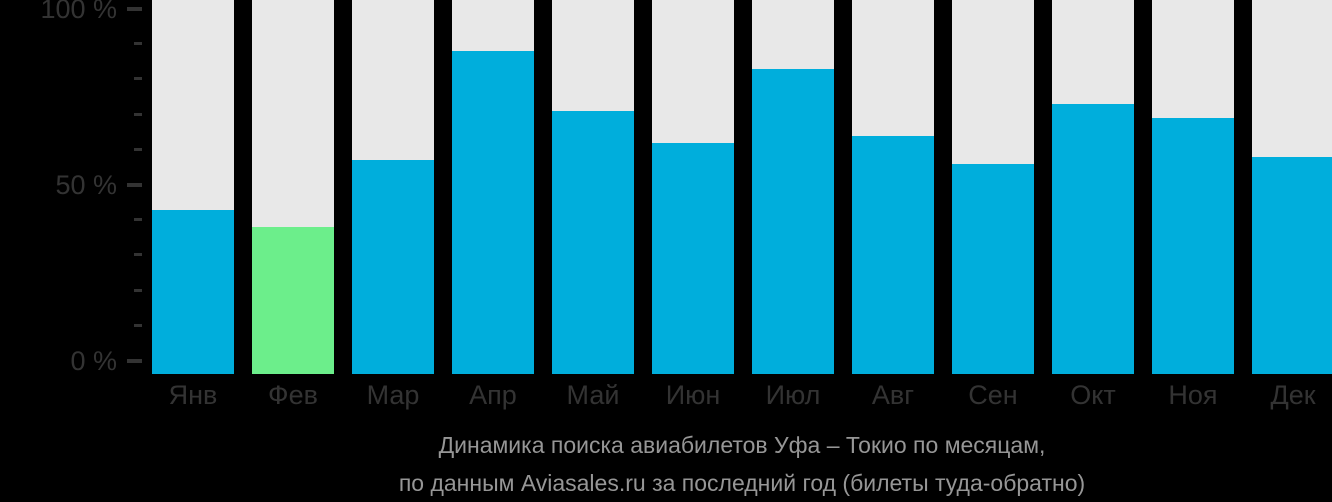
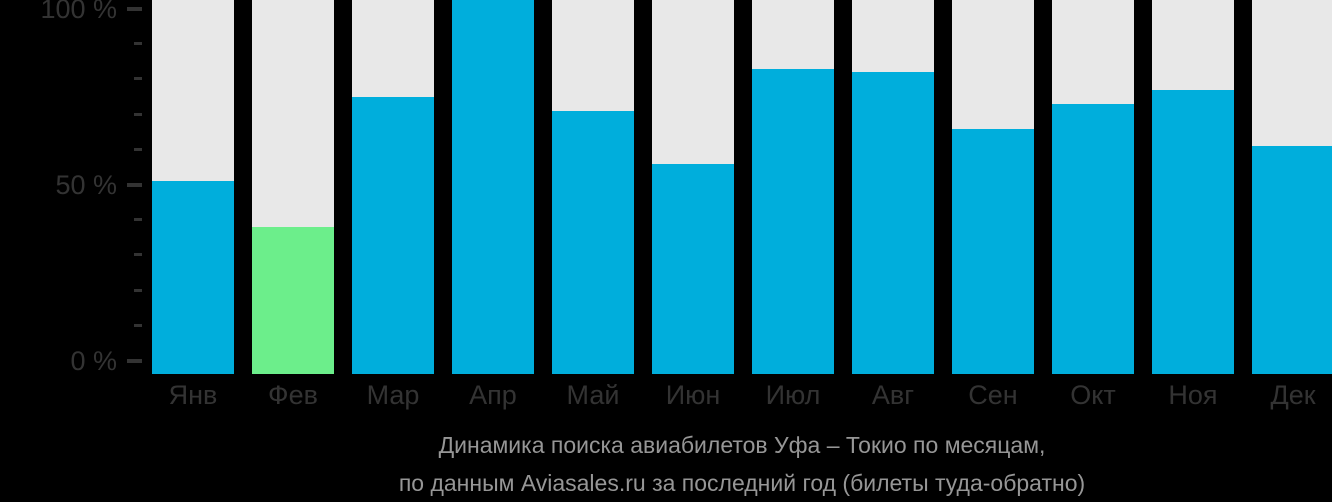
Янв: 43% -> 51%
Мар: 57% -> 75%
Апр: 88% -> 100%
Июн: 62% -> 56%
Авг: 64% -> 82%
Сен: 56% -> 66%
Ноя: 69% -> 77%
Дек: 58% -> 61%
